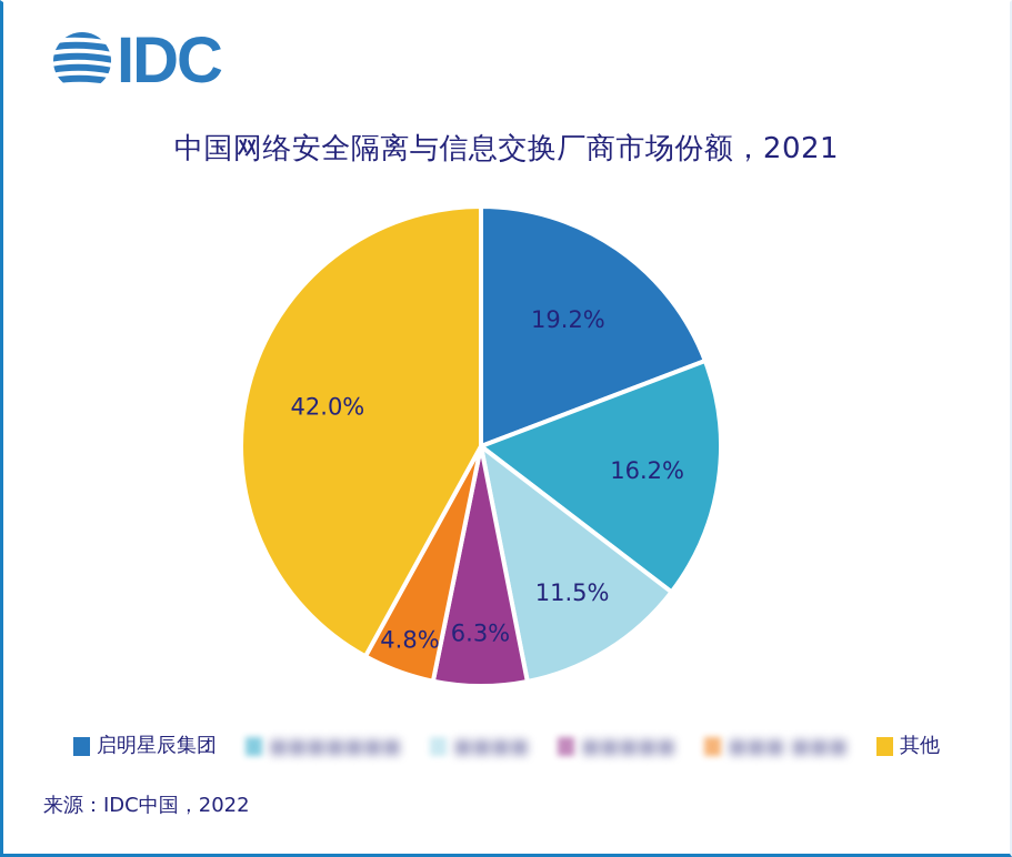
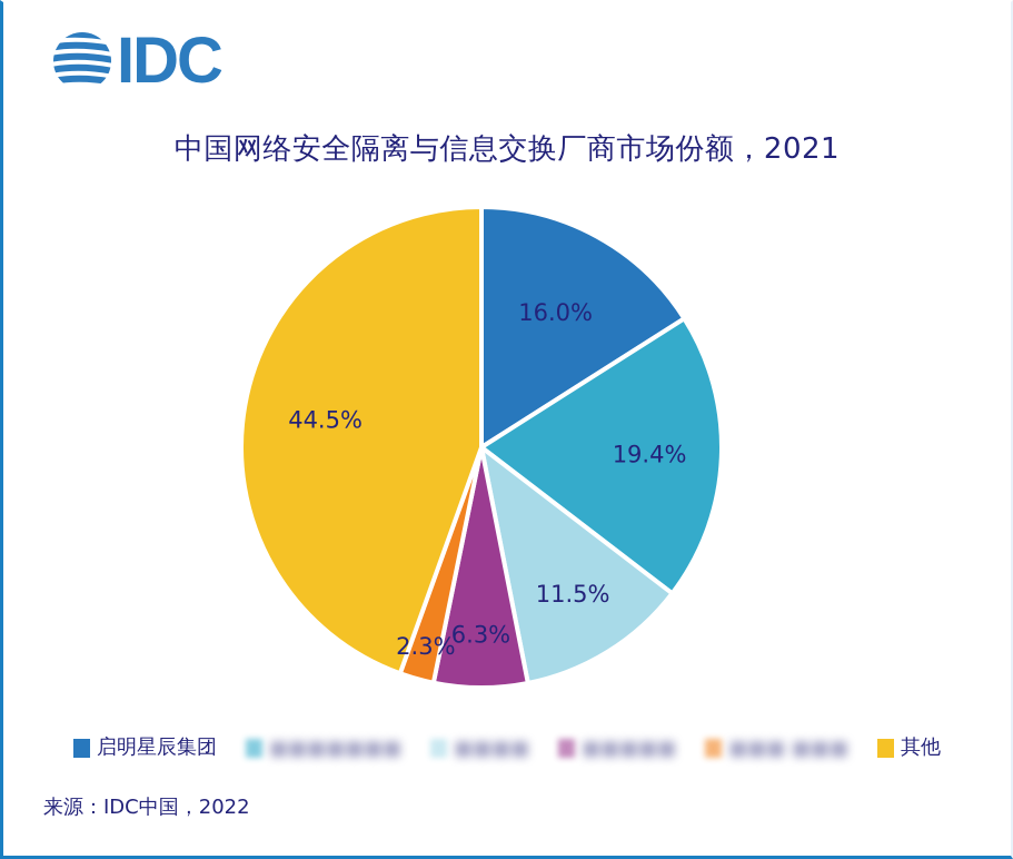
启明星辰集团: 19.2% -> 16.0%
■■■■■■■: 16.2% -> 19.4%
■■■ ■■■: 4.8% -> 2.3%
其他: 42.0% -> 44.5%
